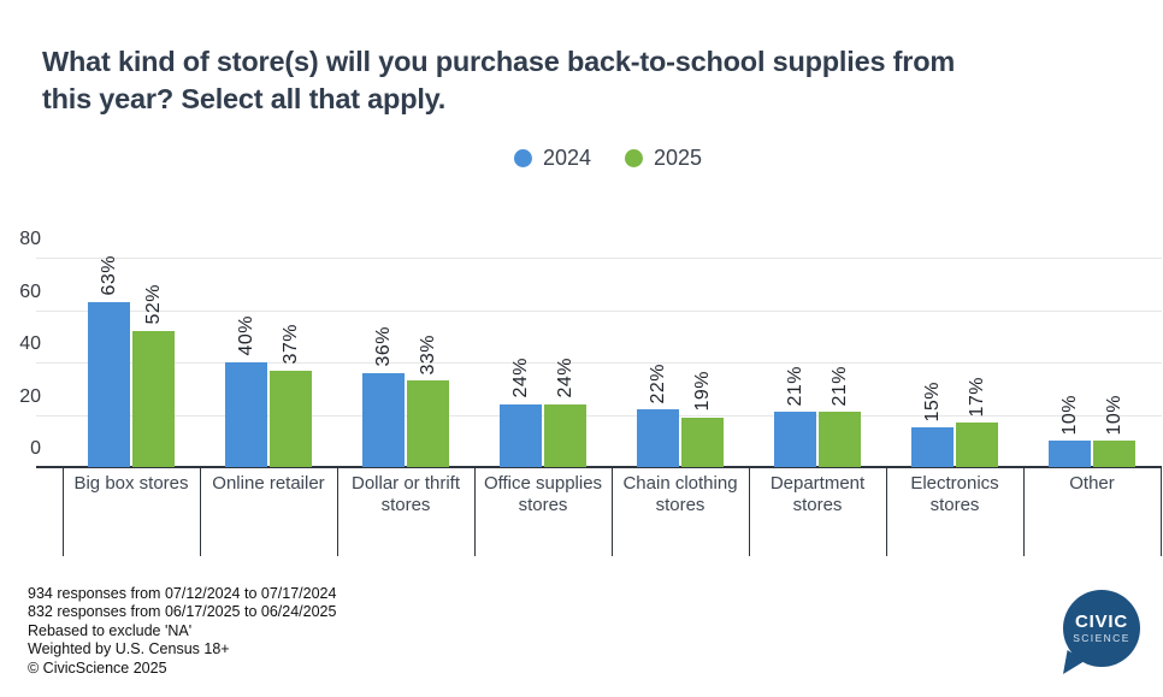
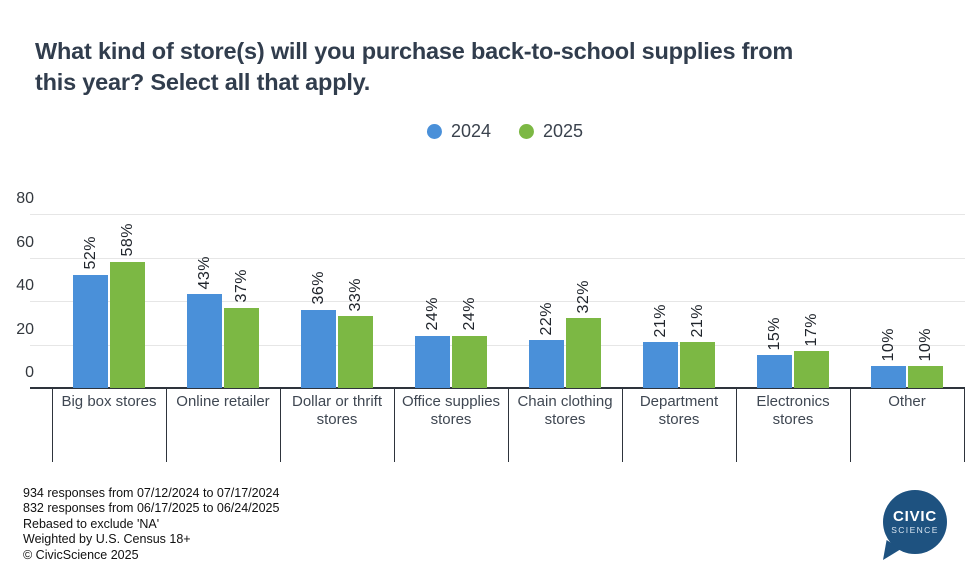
2024/Big box stores: 63% -> 52%
2025/Big box stores: 52% -> 58%
2024/Online retailer: 40% -> 43%
2025/Chain clothing stores: 19% -> 32%
